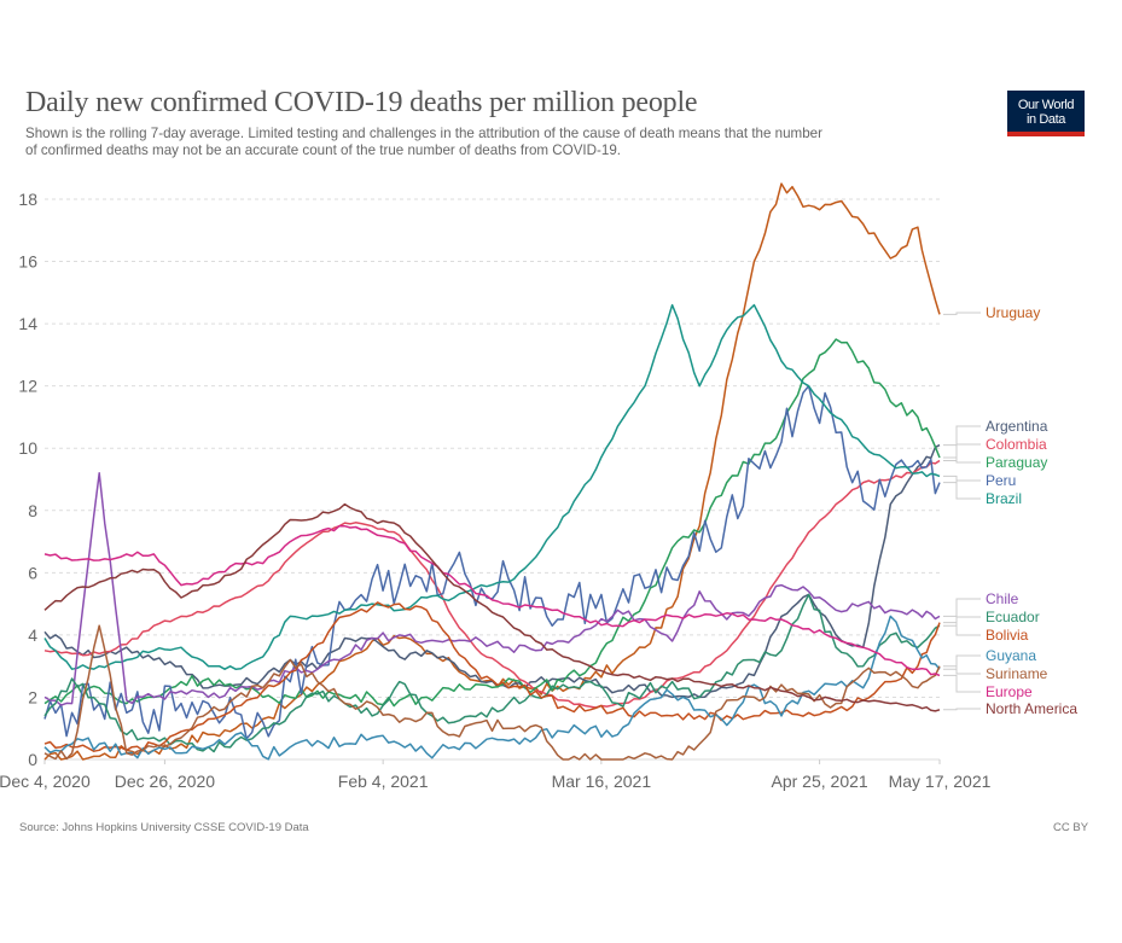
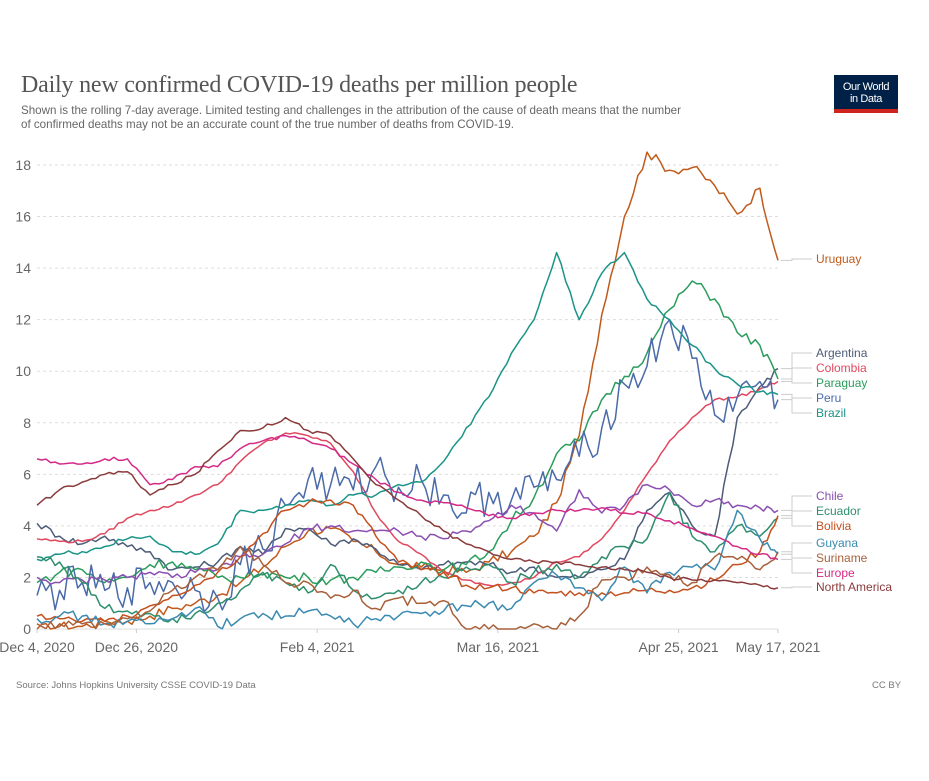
Brazil/0: 3.9 -> 2.7
Ecuador/0: 1.4 -> 2.8
Chile/10: 9.2 -> 1.9
Suriname/10: 4.3 -> 0.2
